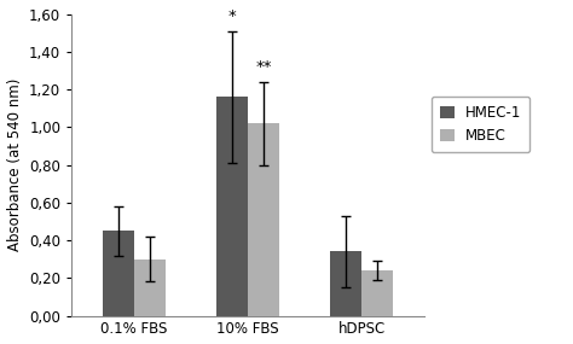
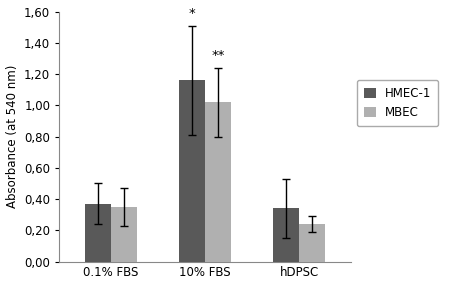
HMEC-1/0.1% FBS: 0,45 -> 0,37
MBEC/0.1% FBS: 0,30 -> 0,35
